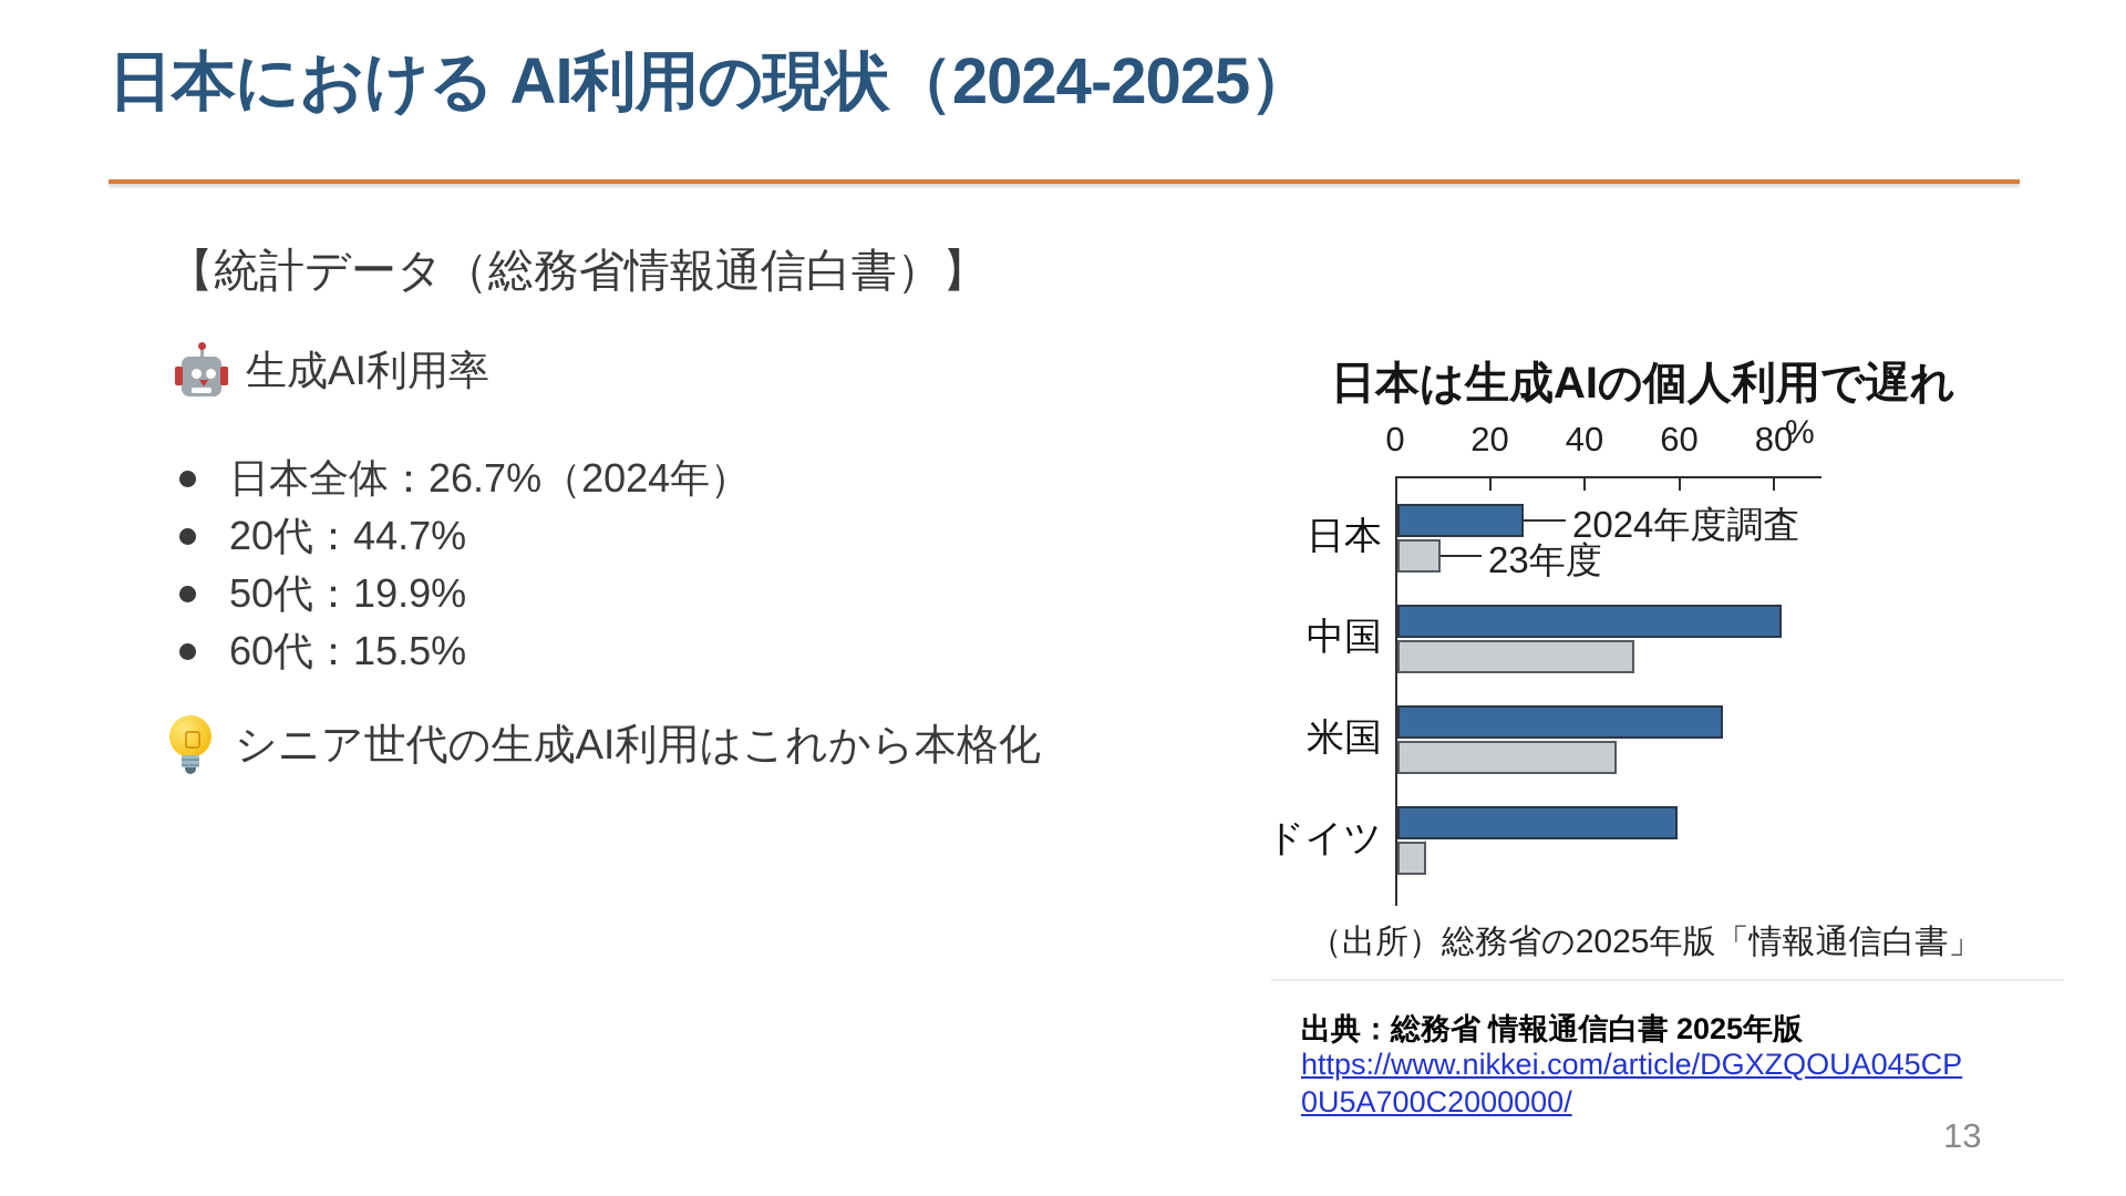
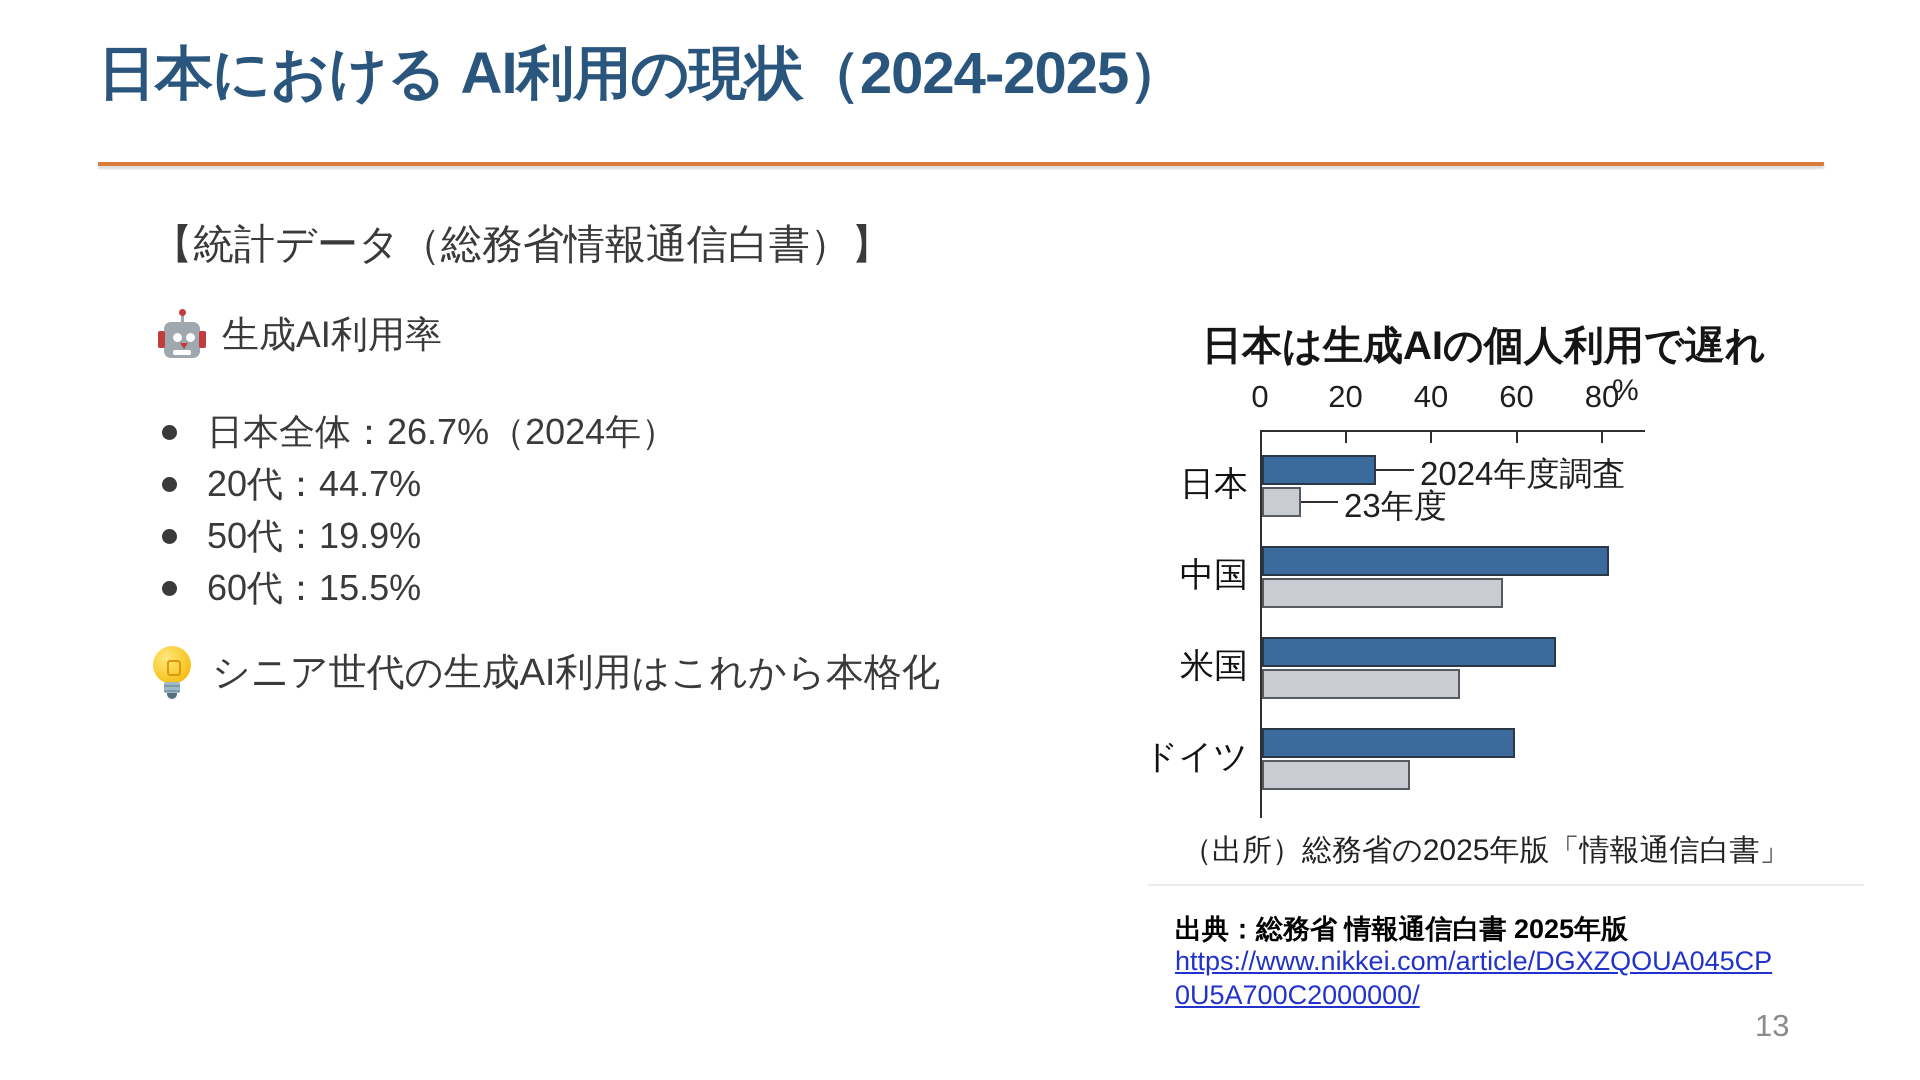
23年度/中国: 50 -> 56
23年度/ドイツ: 6 -> 35
